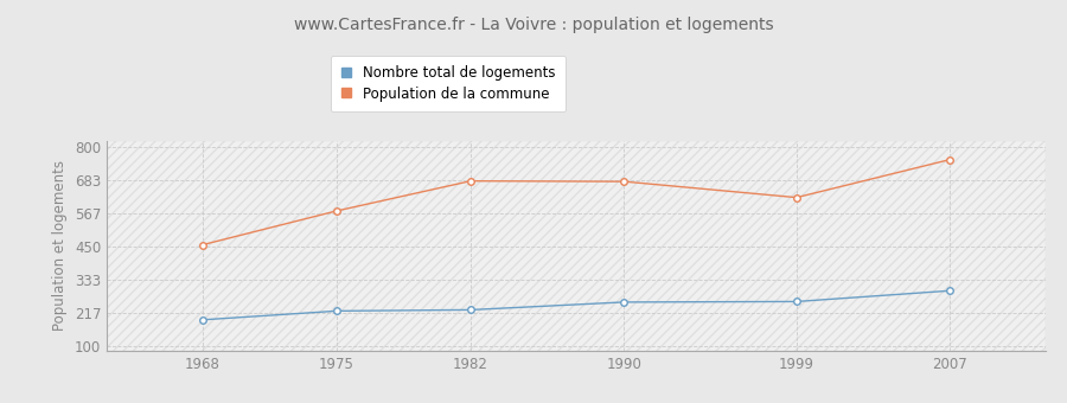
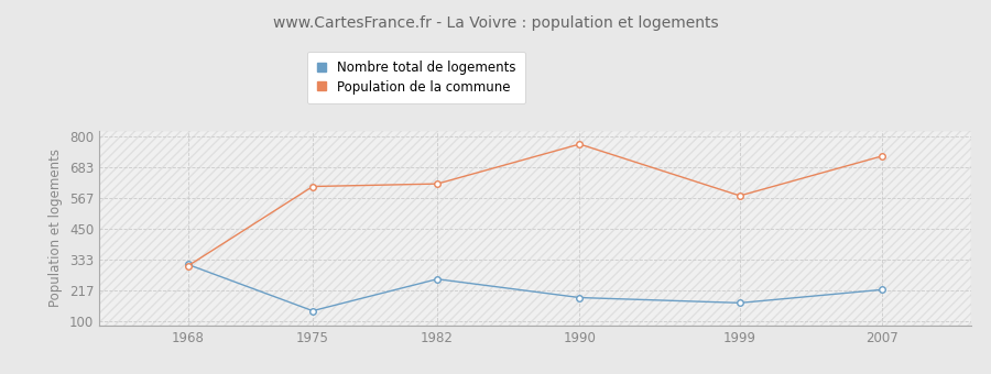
Nombre total de logements/1968: 193 -> 315
Population de la commune/1968: 456 -> 310
Nombre total de logements/1975: 224 -> 140
Population de la commune/1975: 575 -> 610
Nombre total de logements/1982: 228 -> 260
Population de la commune/1982: 680 -> 620
Nombre total de logements/1990: 255 -> 190
Population de la commune/1990: 678 -> 770
Nombre total de logements/1999: 257 -> 170
Population de la commune/1999: 622 -> 575
Nombre total de logements/2007: 295 -> 220
Population de la commune/2007: 755 -> 725
